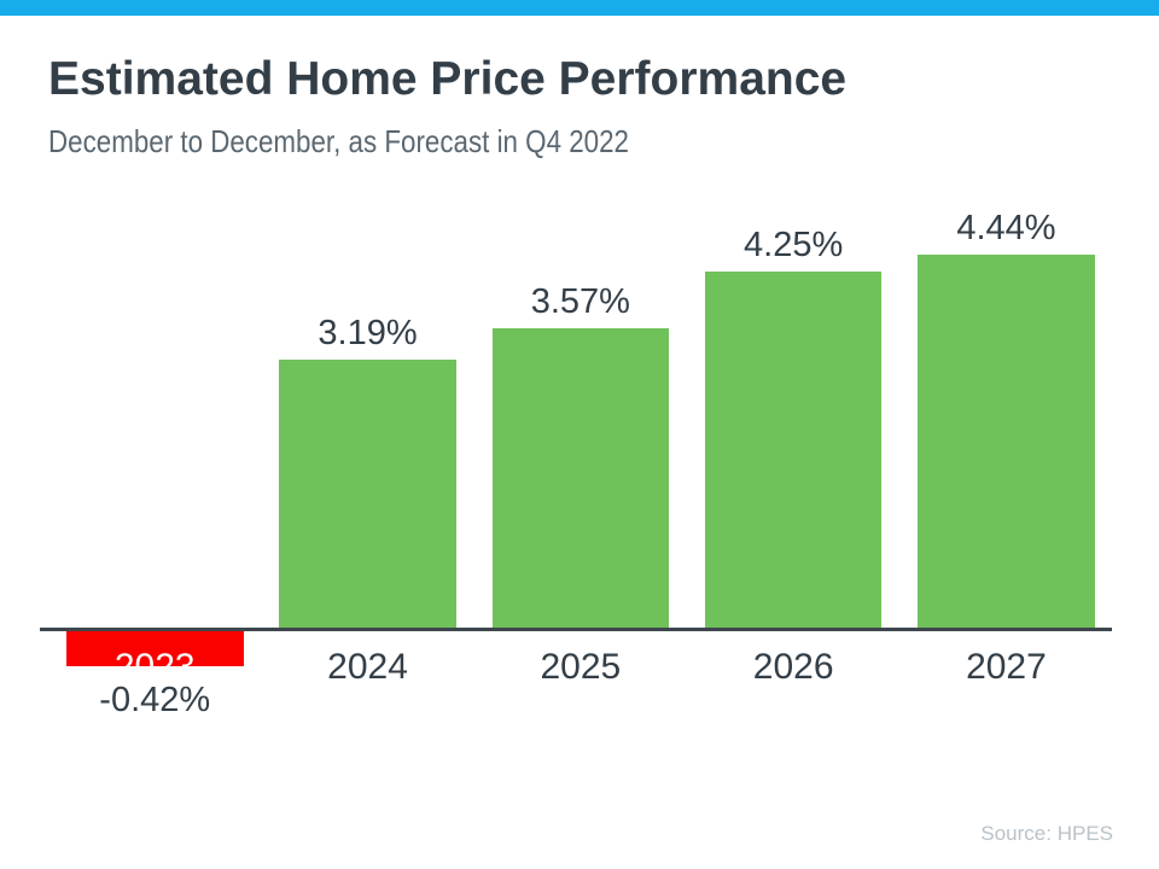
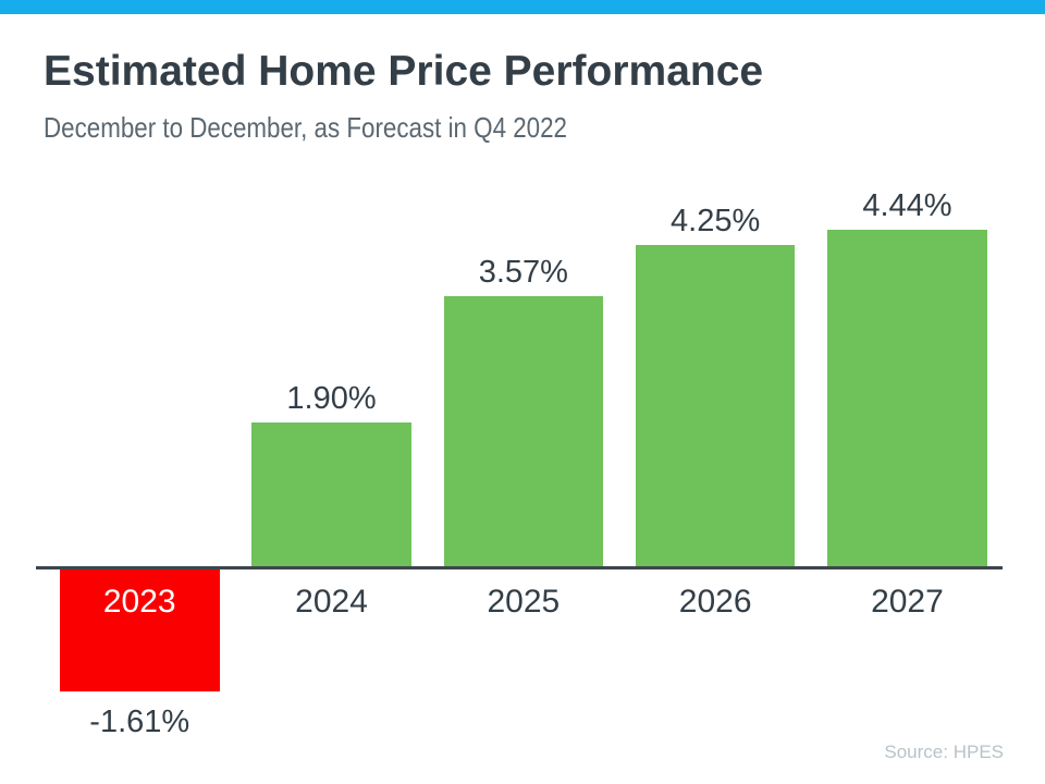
2023: -0.42% -> -1.61%
2024: 3.19% -> 1.90%
